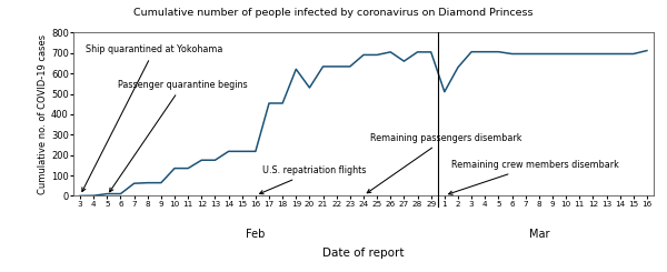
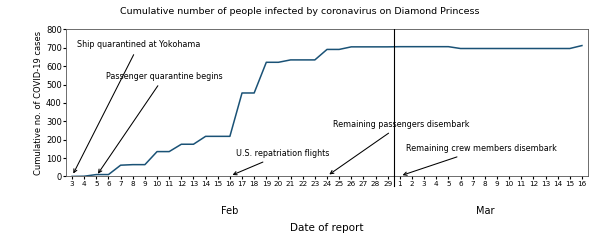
20: 530 -> 620
27: 660 -> 700
1: 510 -> 710
2: 630 -> 710
